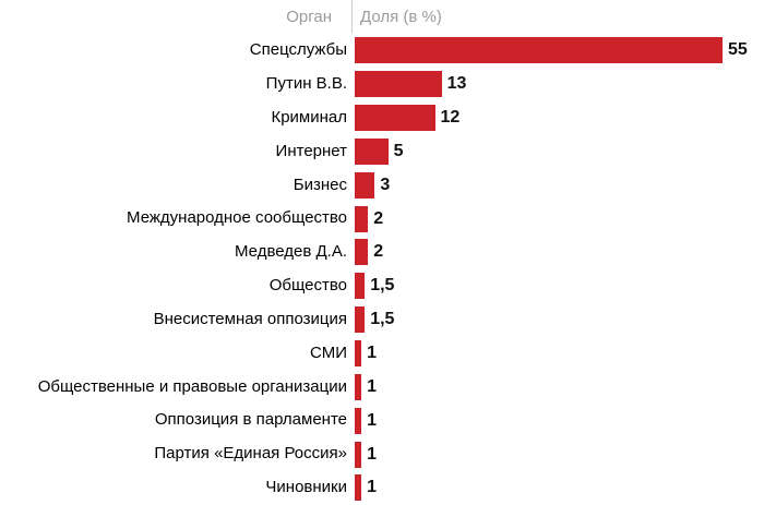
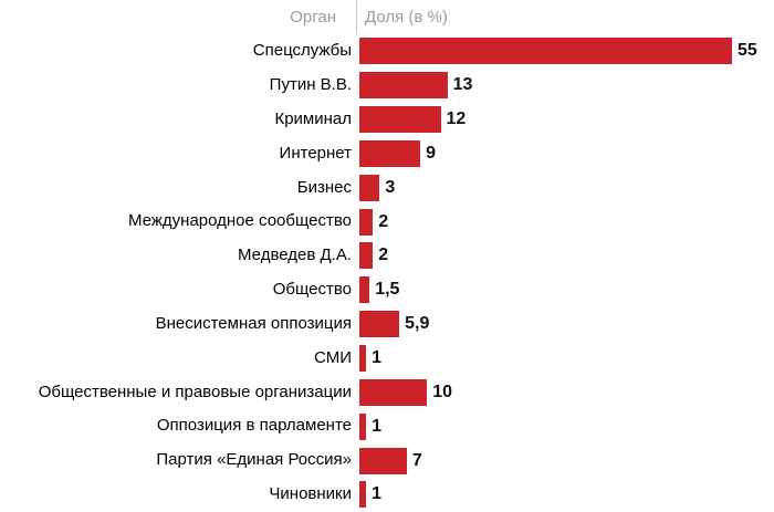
Интернет: 5 -> 9
Внесистемная оппозиция: 1,5 -> 5,9
Общественные и правовые организации: 1 -> 10
Партия «Единая Россия»: 1 -> 7
